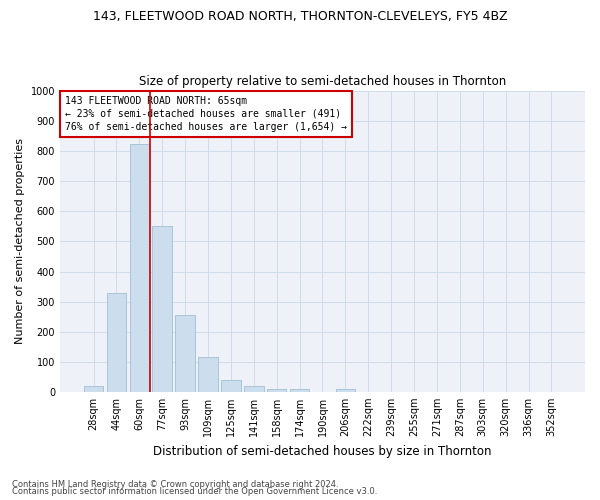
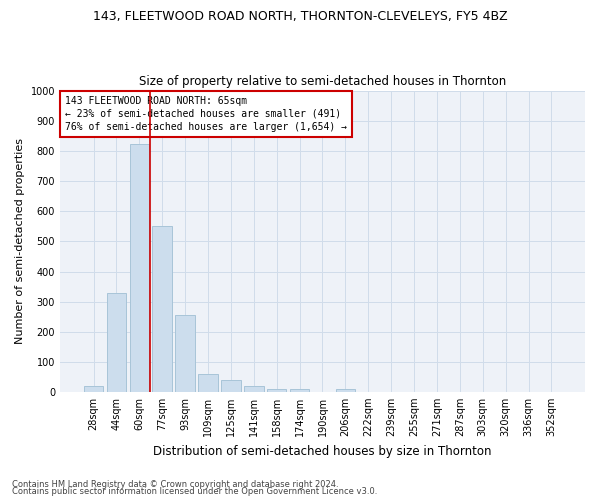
109sqm: 115 -> 60
